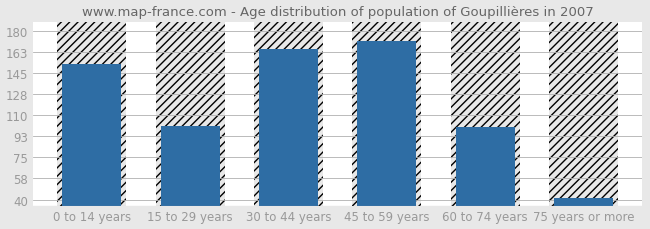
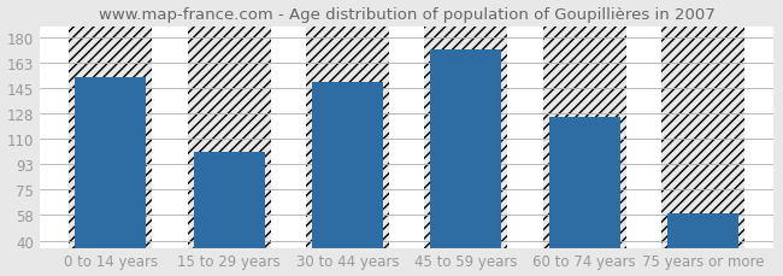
30 to 44 years: 165 -> 149
60 to 74 years: 100 -> 125
75 years or more: 41 -> 59
